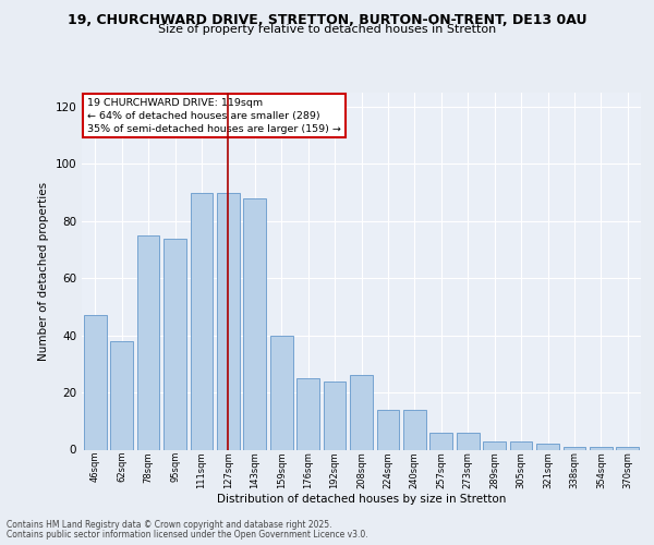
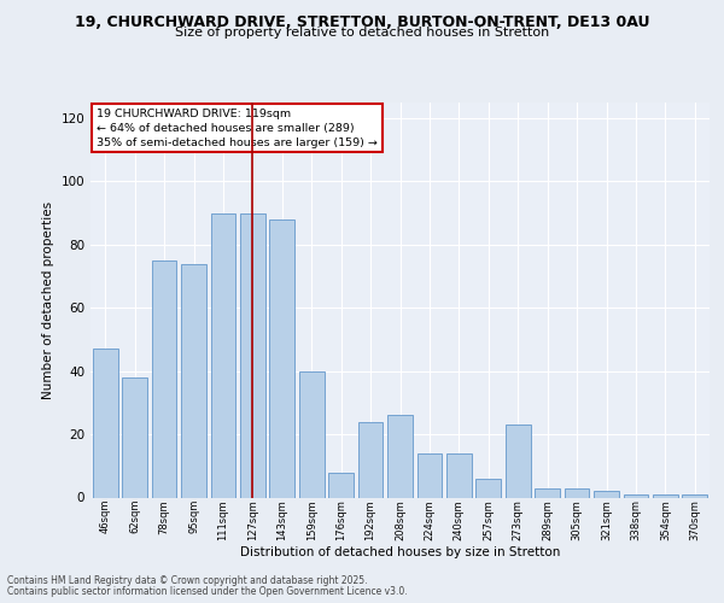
176sqm: 25 -> 8
273sqm: 6 -> 23
